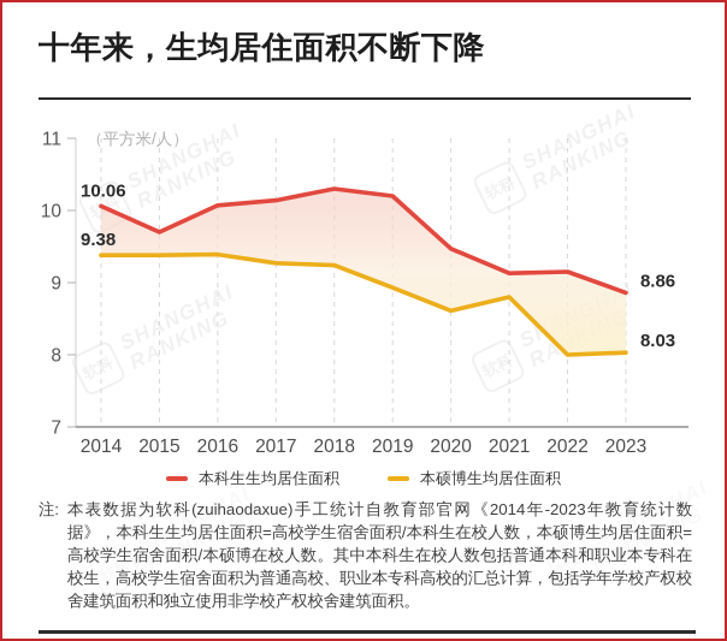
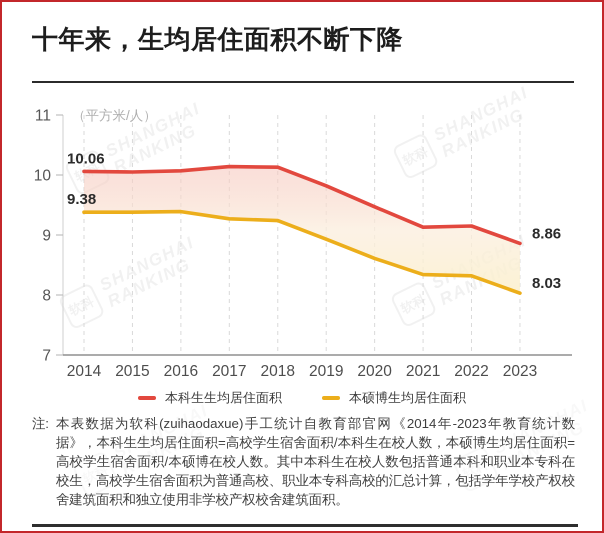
本科生生均居住面积/2015: 9.7 -> 10.1
本科生生均居住面积/2018: 10.3 -> 10.1
本科生生均居住面积/2019: 10.2 -> 9.8
本硕博生均居住面积/2021: 8.8 -> 8.3
本硕博生均居住面积/2022: 8.0 -> 8.3
